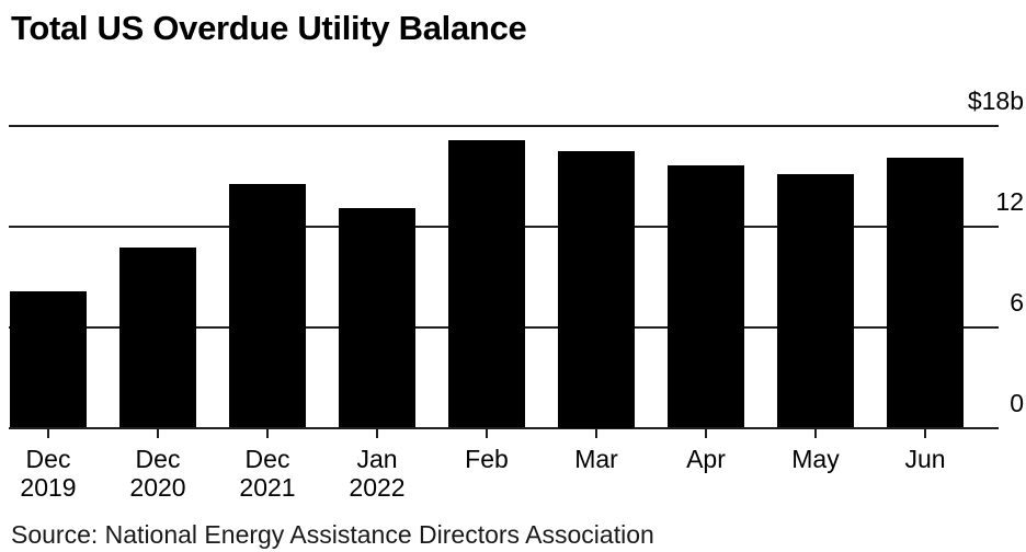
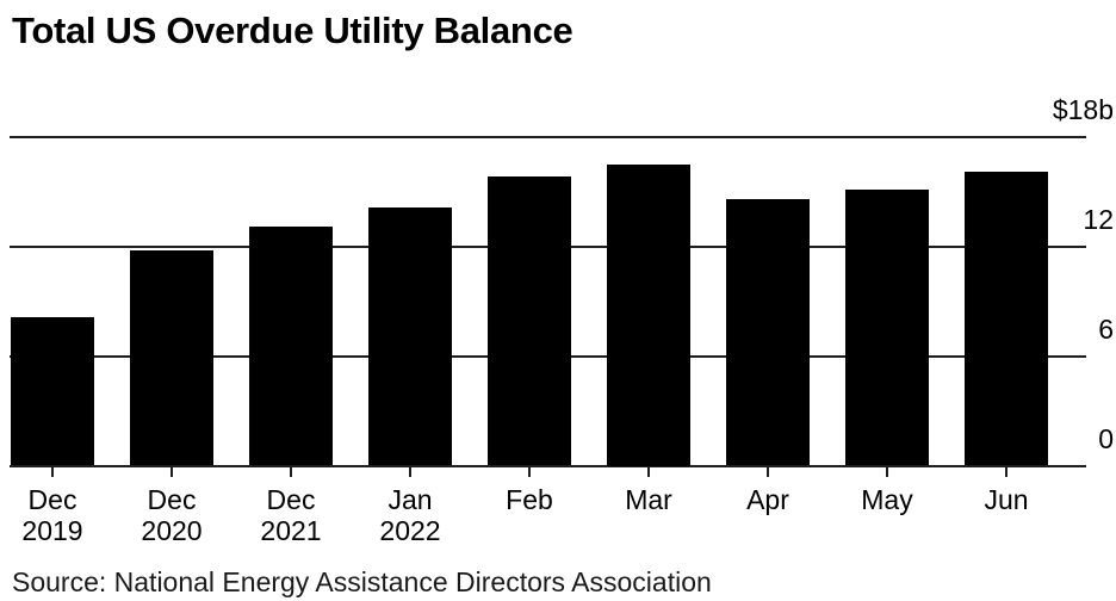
Dec 2020: $10.7b -> $11.8b
Dec 2021: $14.5b -> $13.1b
Jan 2022: $13.1b -> $14.1b
Feb: $17.1b -> $15.8b
Apr: $15.6b -> $14.6b
